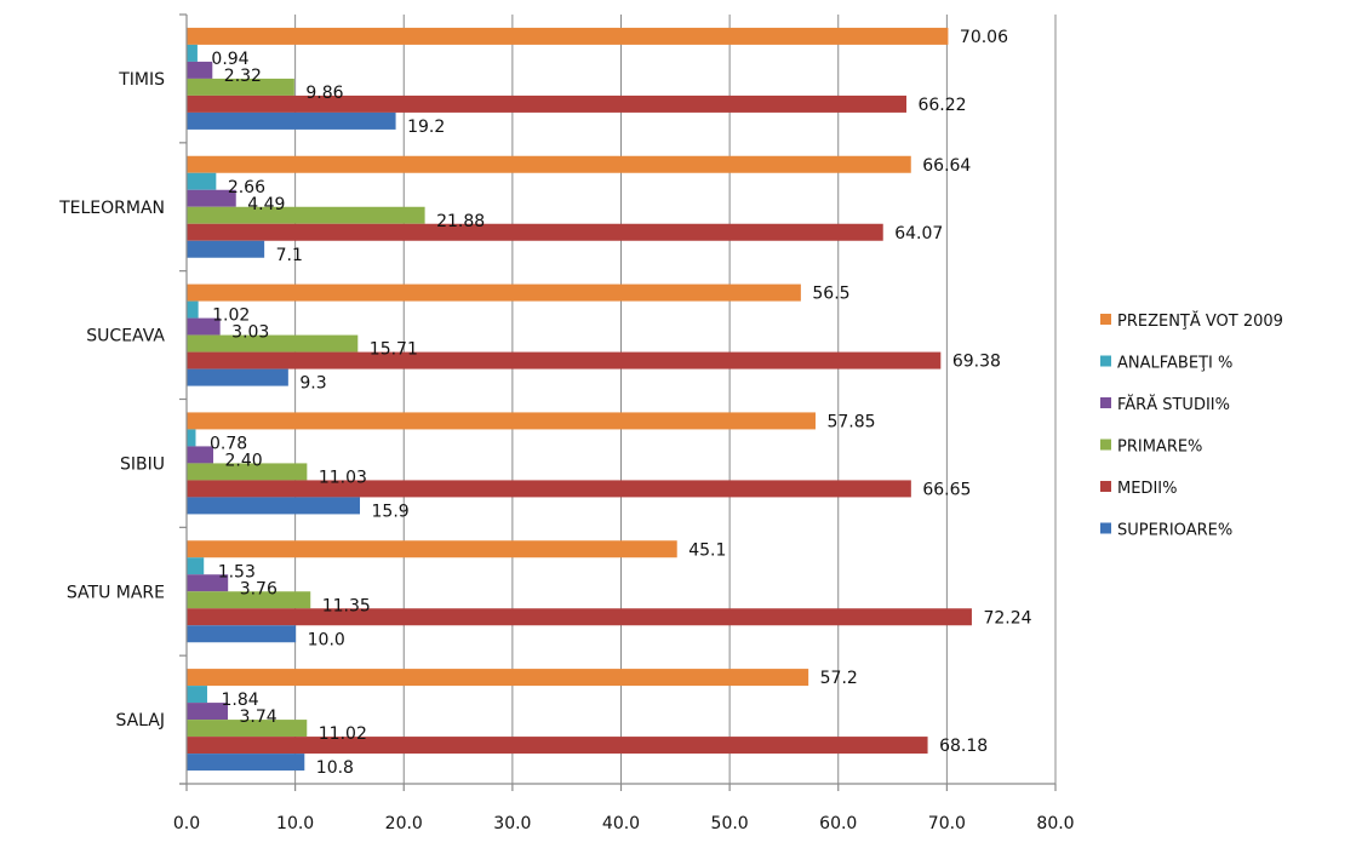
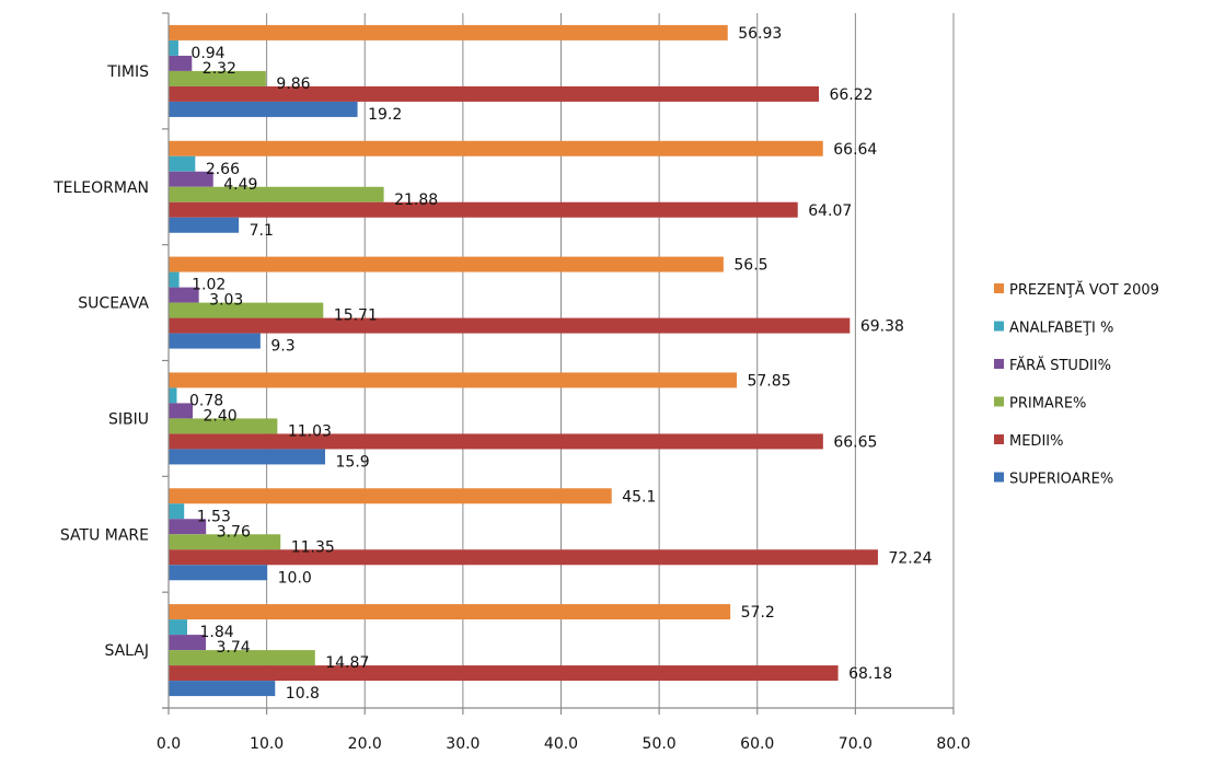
PREZENŢĂ VOT 2009/TIMIS: 70.06 -> 56.93
PRIMARE%/SALAJ: 11.02 -> 14.87
